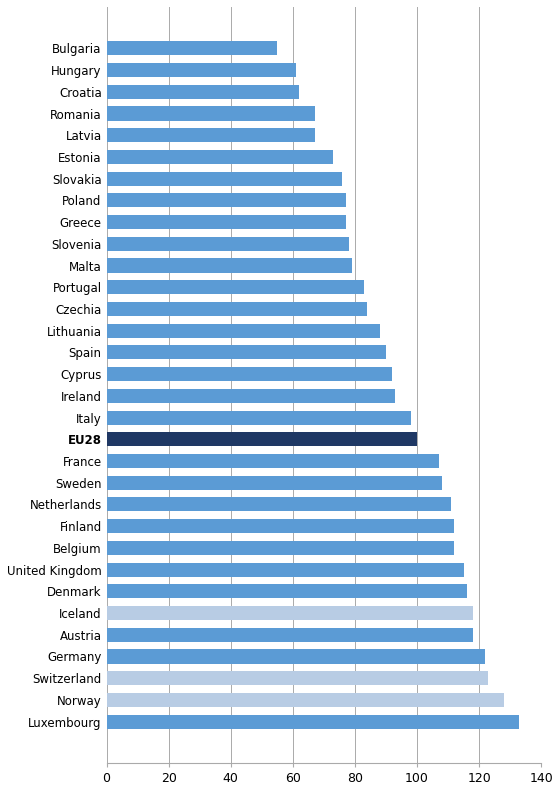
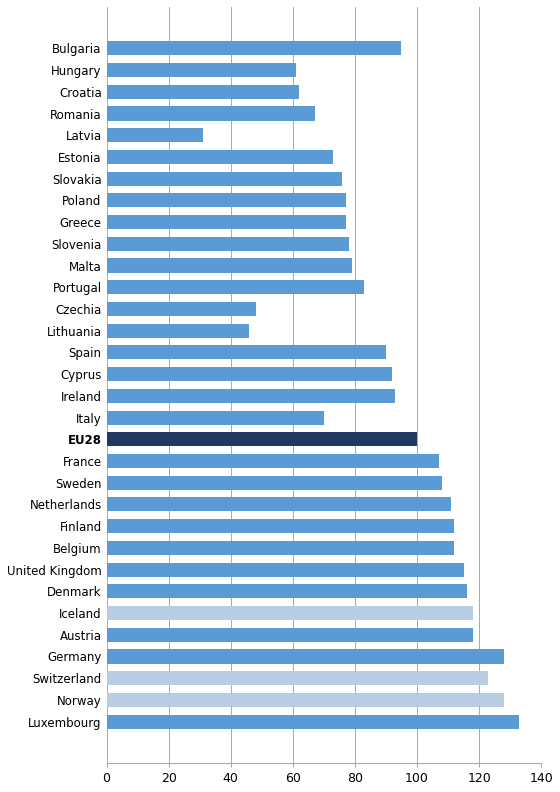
Bulgaria: 55 -> 95
Latvia: 67 -> 31
Czechia: 84 -> 48
Lithuania: 88 -> 46
Italy: 98 -> 70
Germany: 122 -> 128
